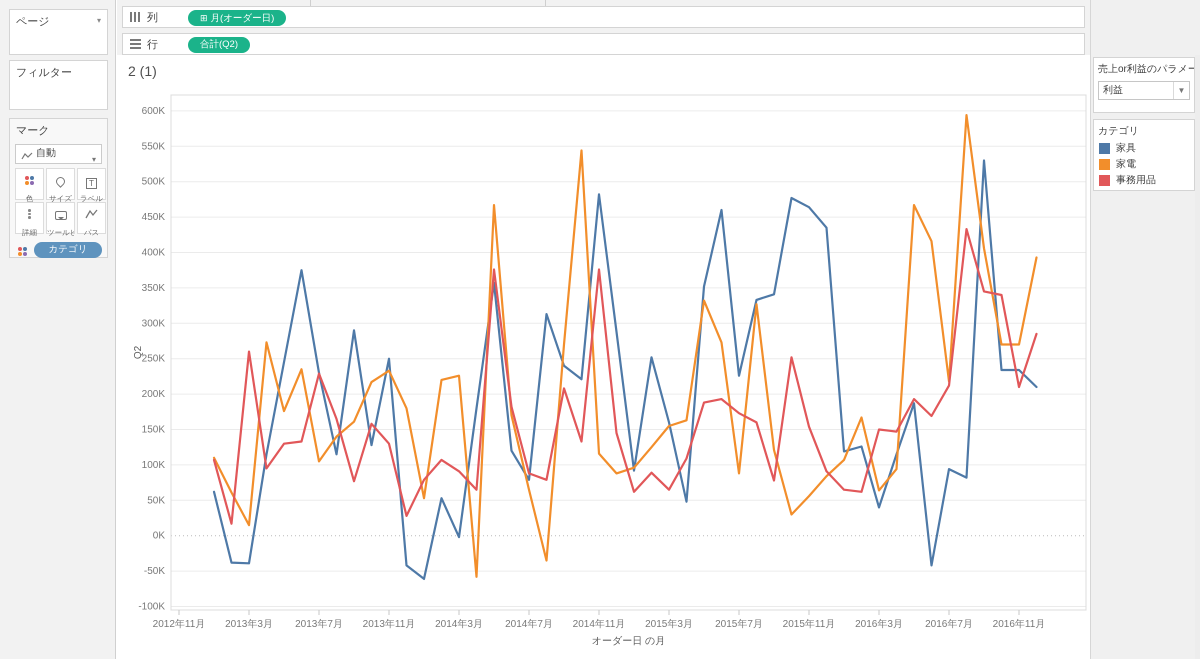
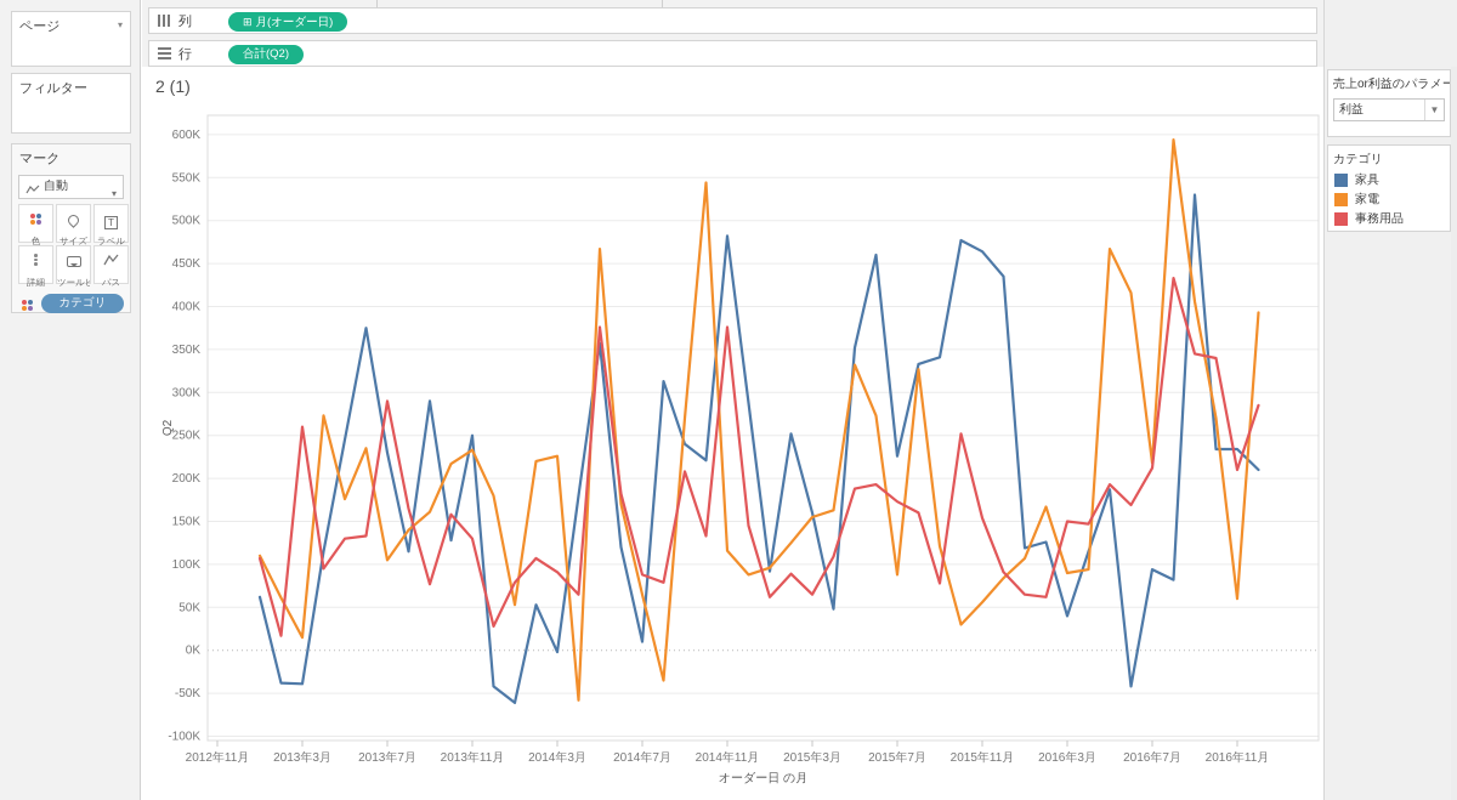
事務用品/2013年7月: 230K -> 290K
家具/2014年7月: 80K -> 10K
家電/2016年3月: 60K -> 90K
家電/2016年11月: 270K -> 60K
